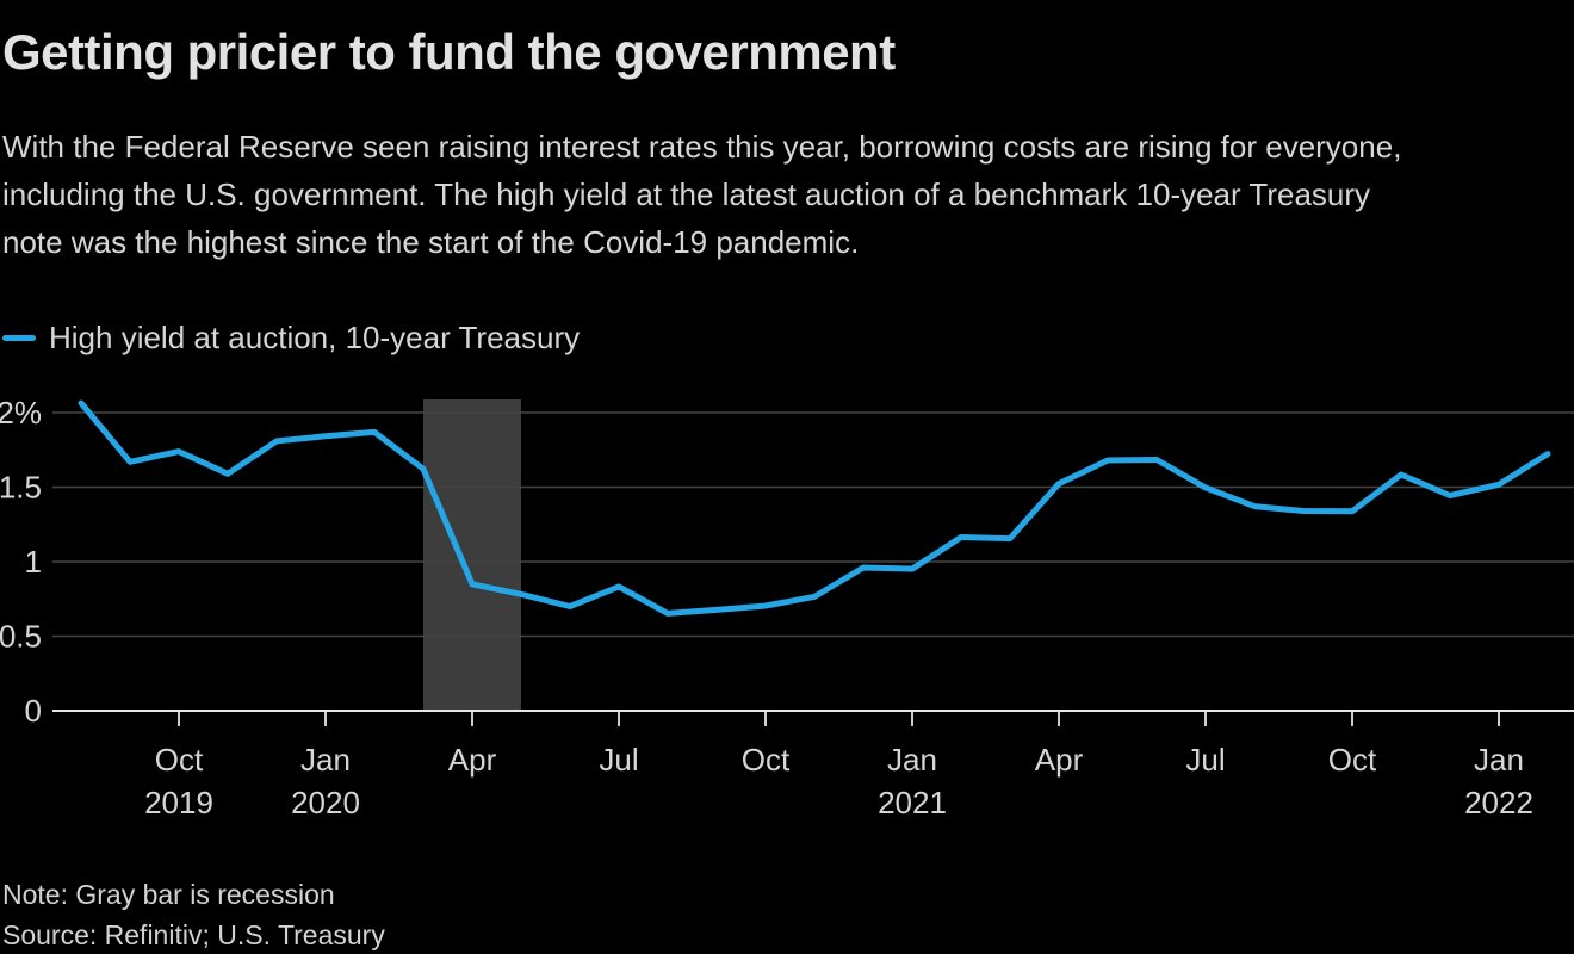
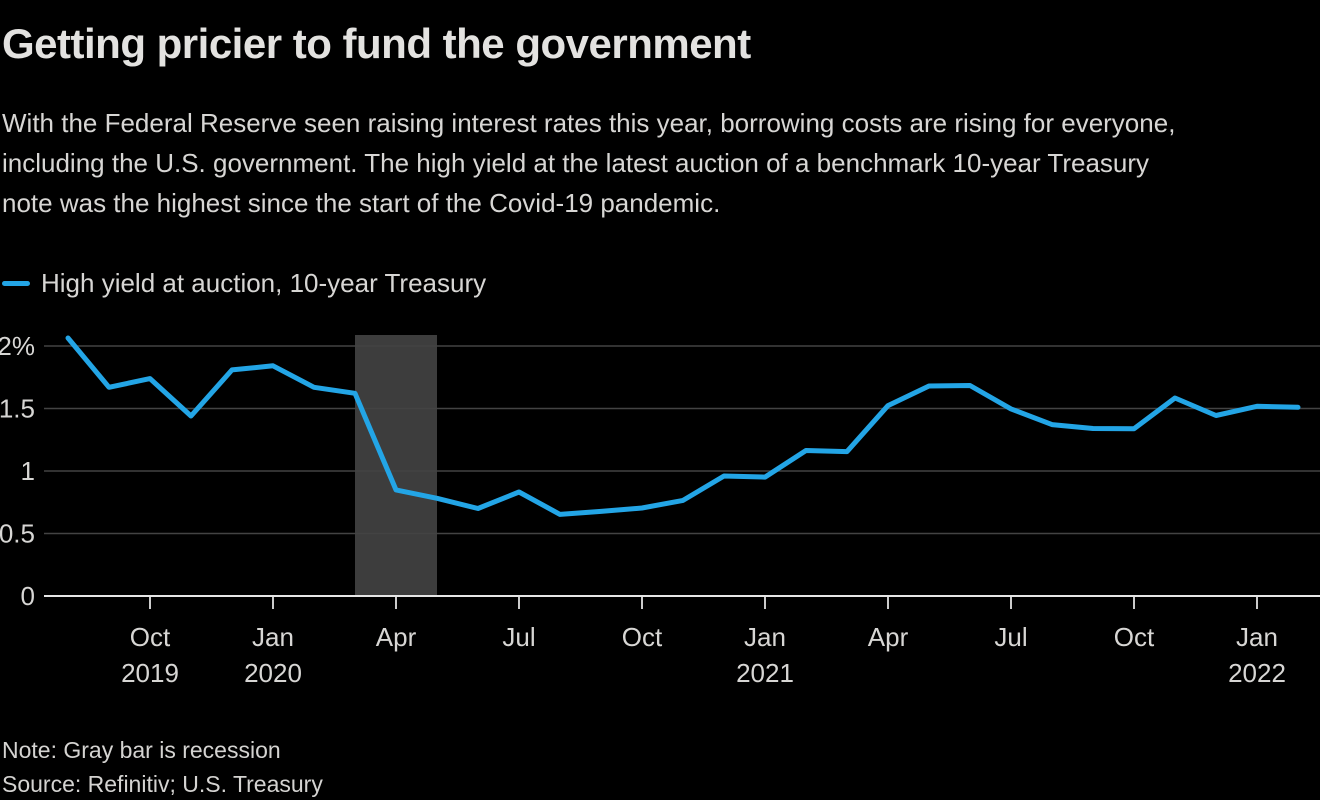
Oct 2019: 1.59% -> 1.44%
Jan 2020: 1.87% -> 1.67%
Jan 2022: 1.72% -> 1.51%
